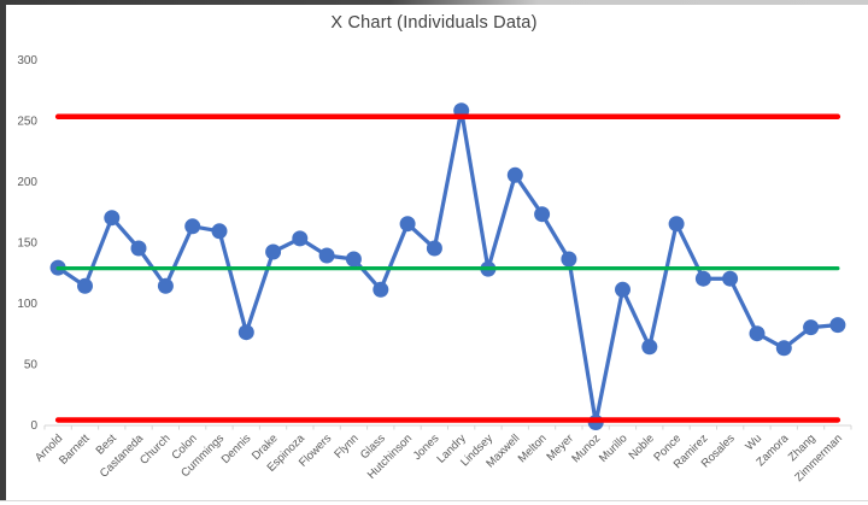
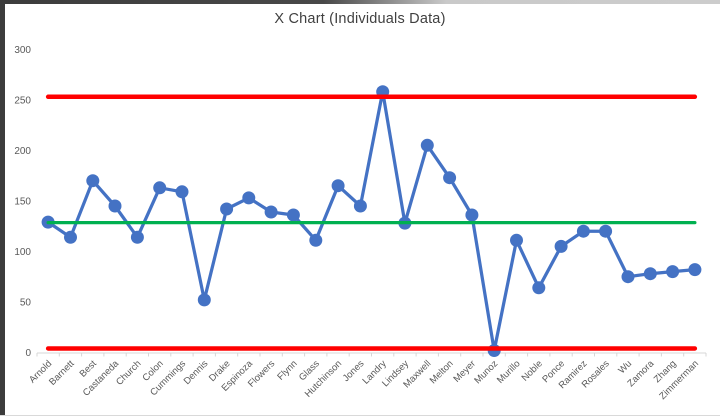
Dennis: 76 -> 52
Ponce: 165 -> 105
Zamora: 63 -> 78
